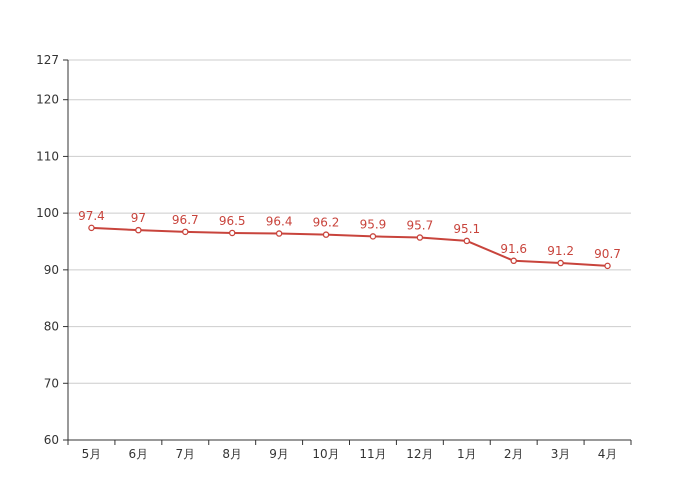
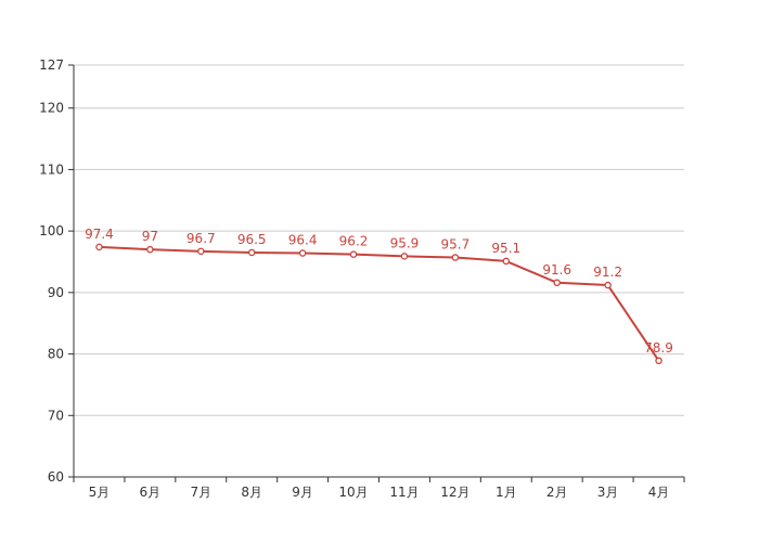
4月: 90.7 -> 78.9
